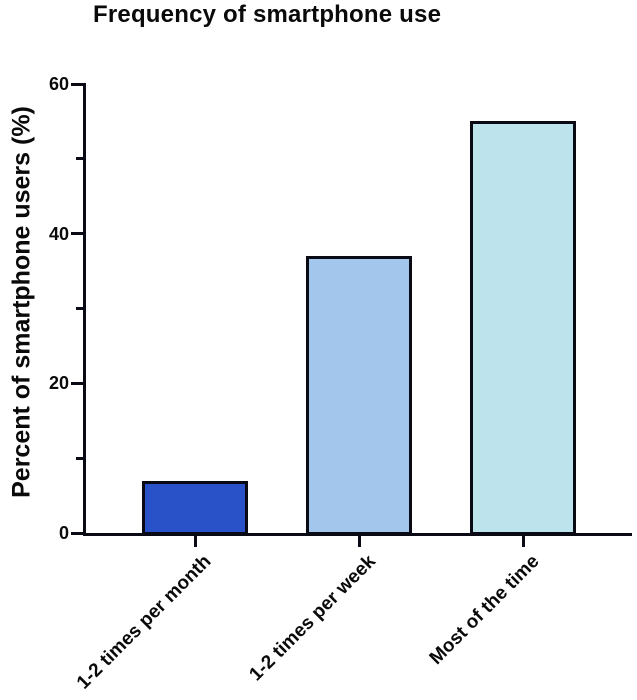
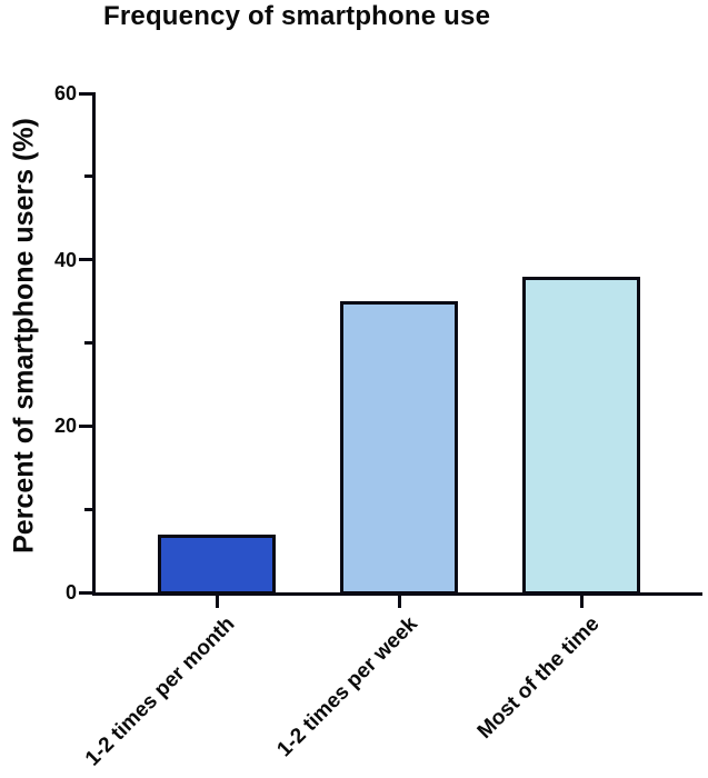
1-2 times per week: 37 -> 35
Most of the time: 55 -> 38
